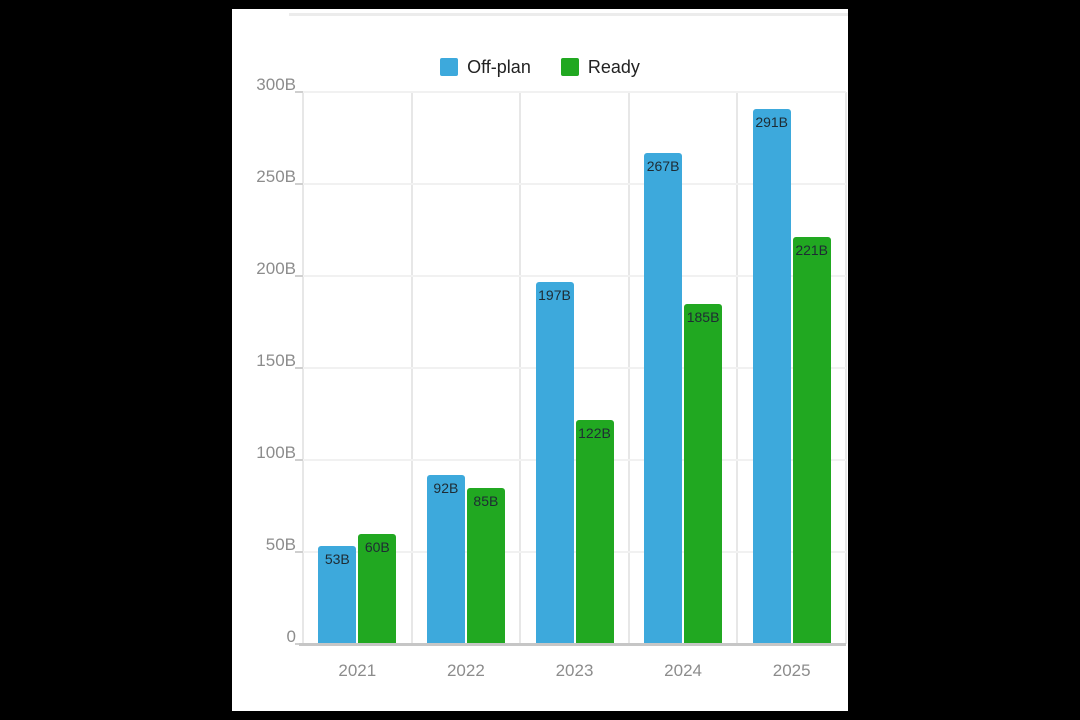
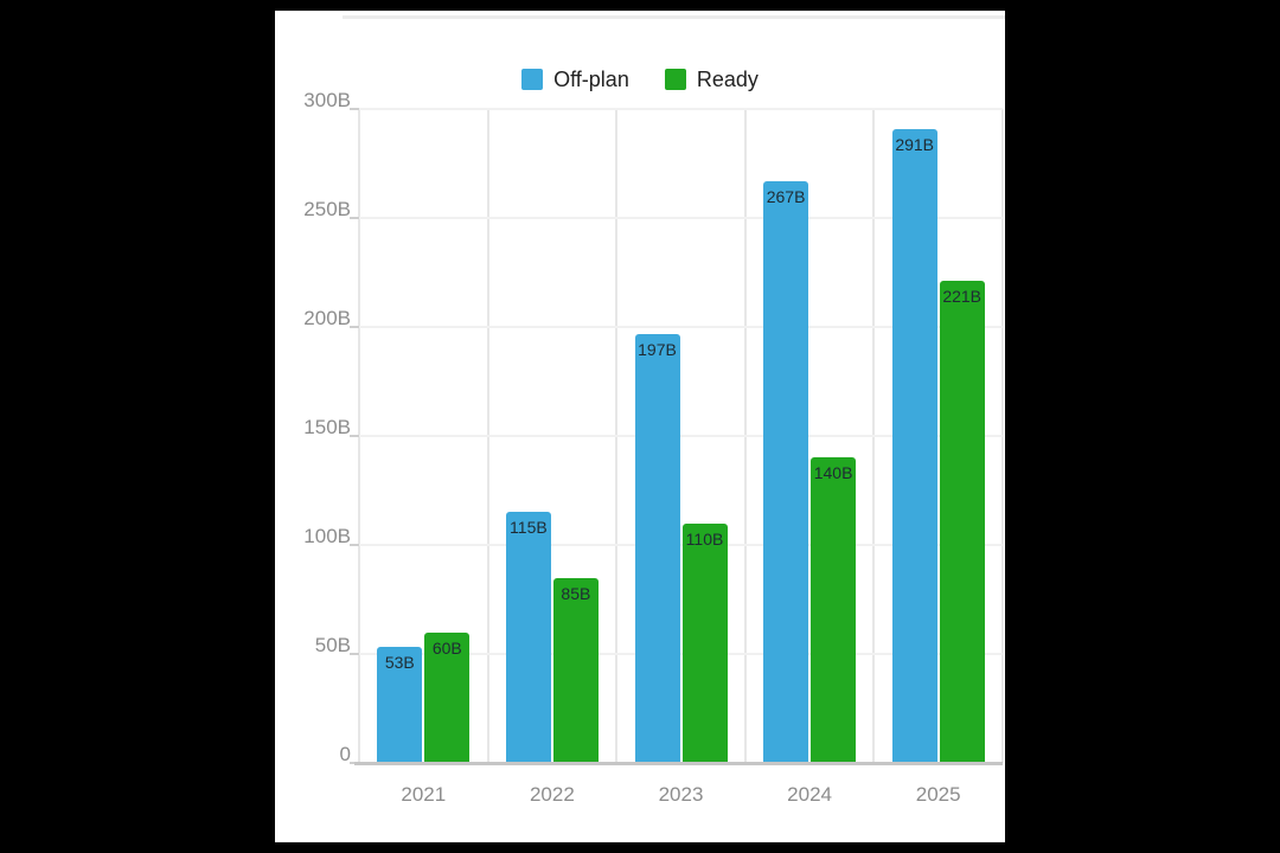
Off-plan/2022: 92B -> 115B
Ready/2023: 122B -> 110B
Ready/2024: 185B -> 140B
